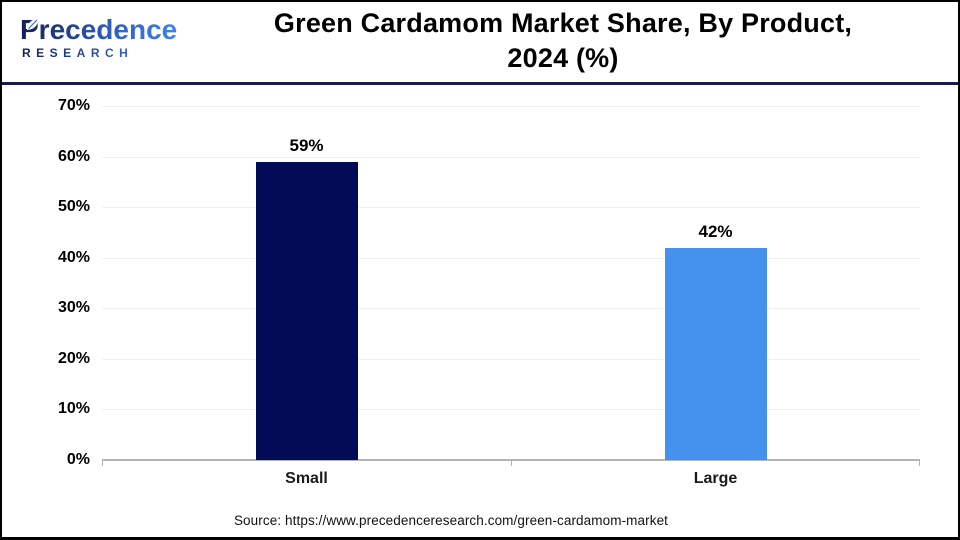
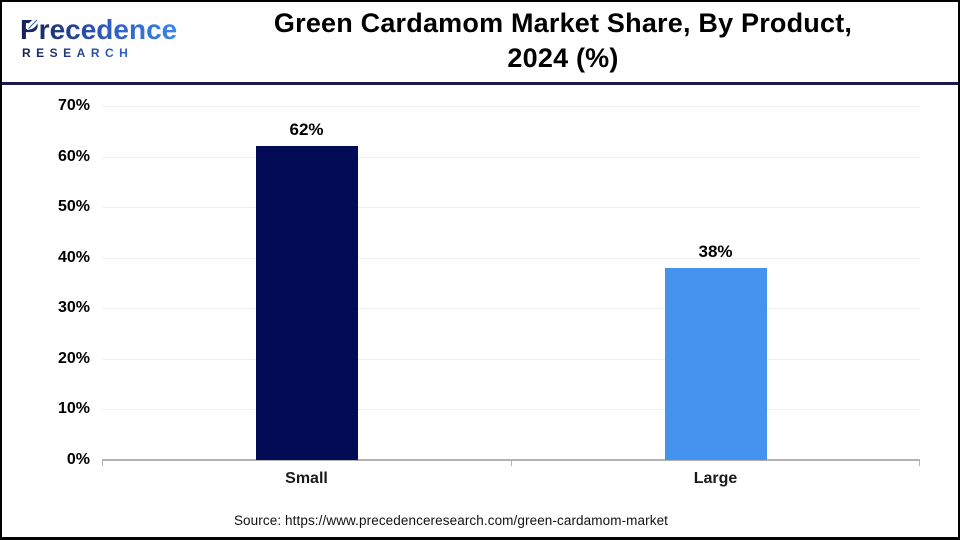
Small: 59% -> 62%
Large: 42% -> 38%
